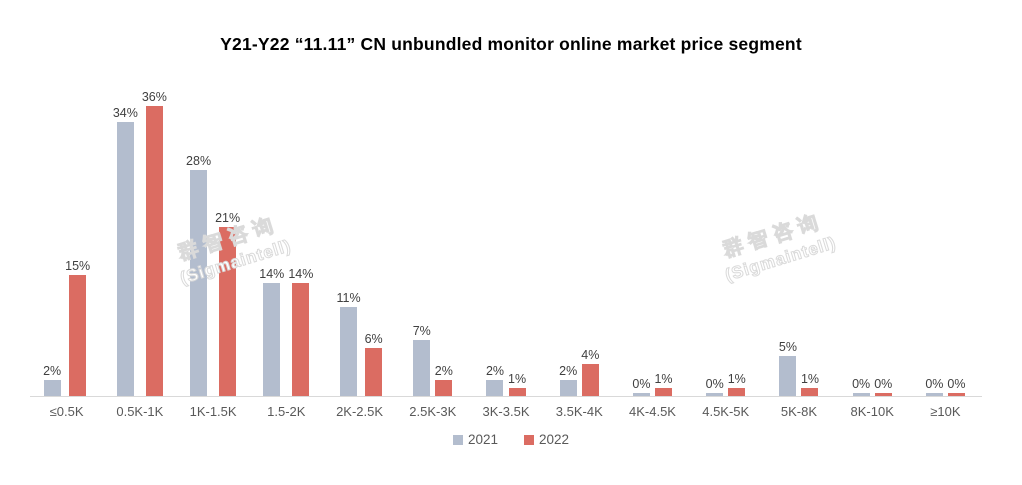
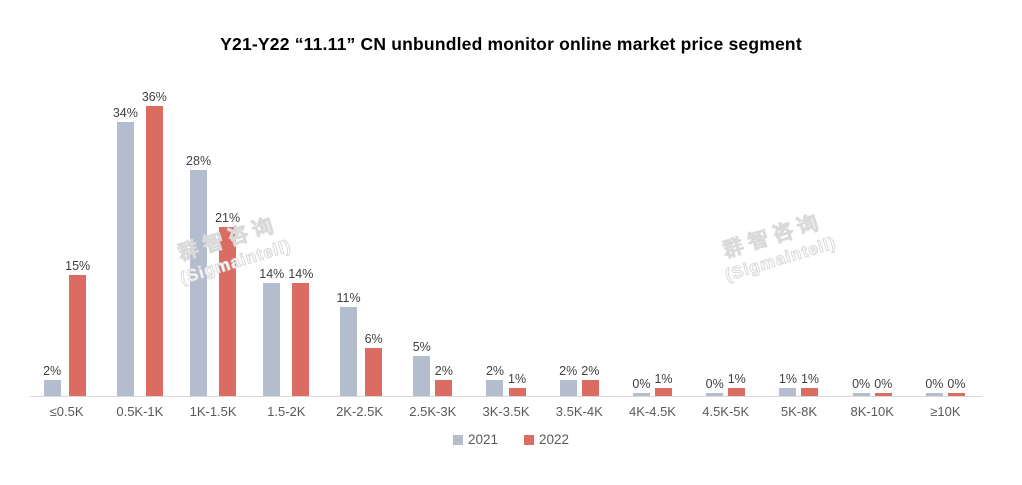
2021/2.5K-3K: 7% -> 5%
2022/3.5K-4K: 4% -> 2%
2021/5K-8K: 5% -> 1%
